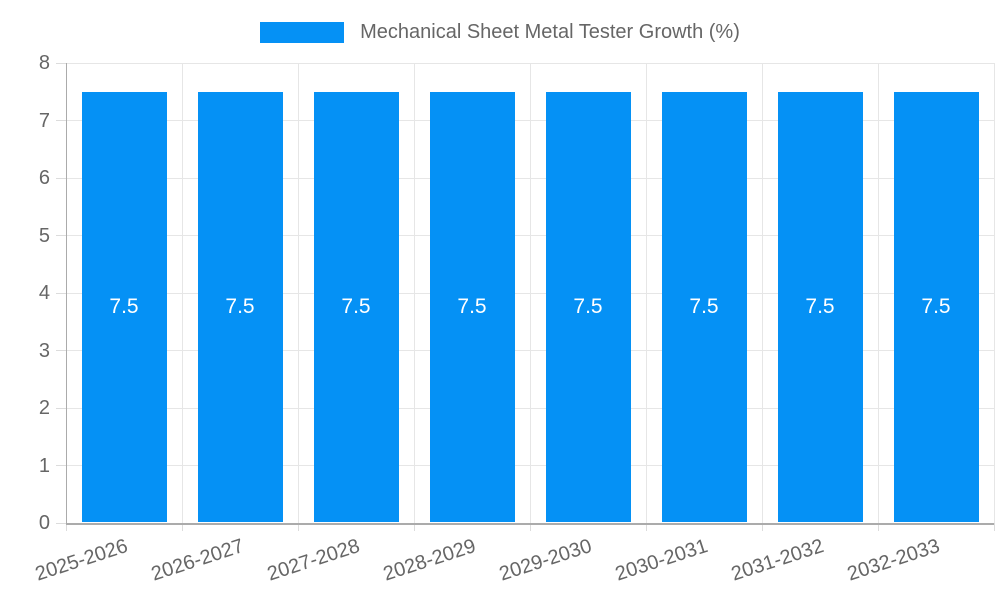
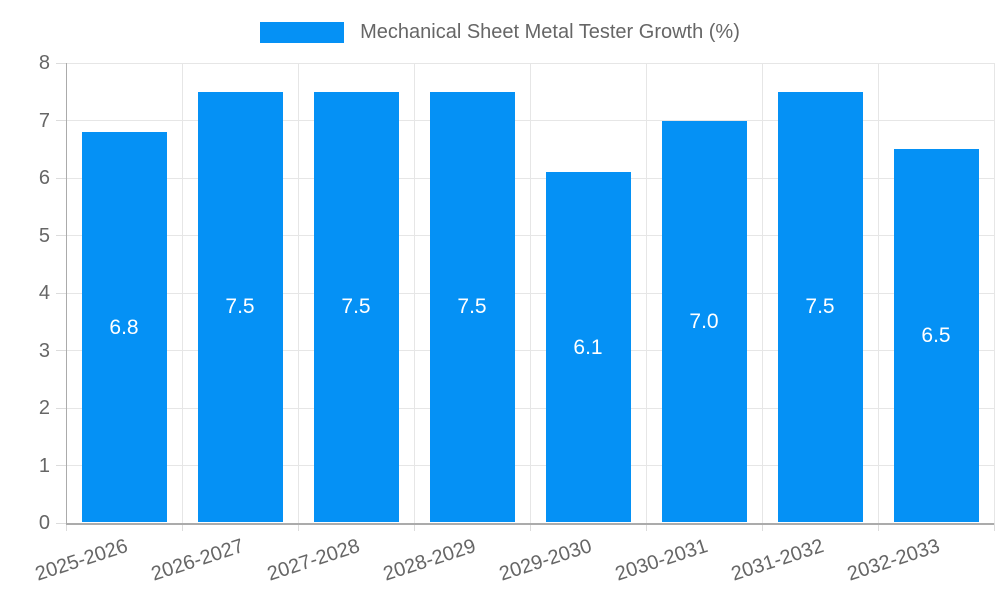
2025-2026: 7.5 -> 6.8
2029-2030: 7.5 -> 6.1
2030-2031: 7.5 -> 7.0
2032-2033: 7.5 -> 6.5
